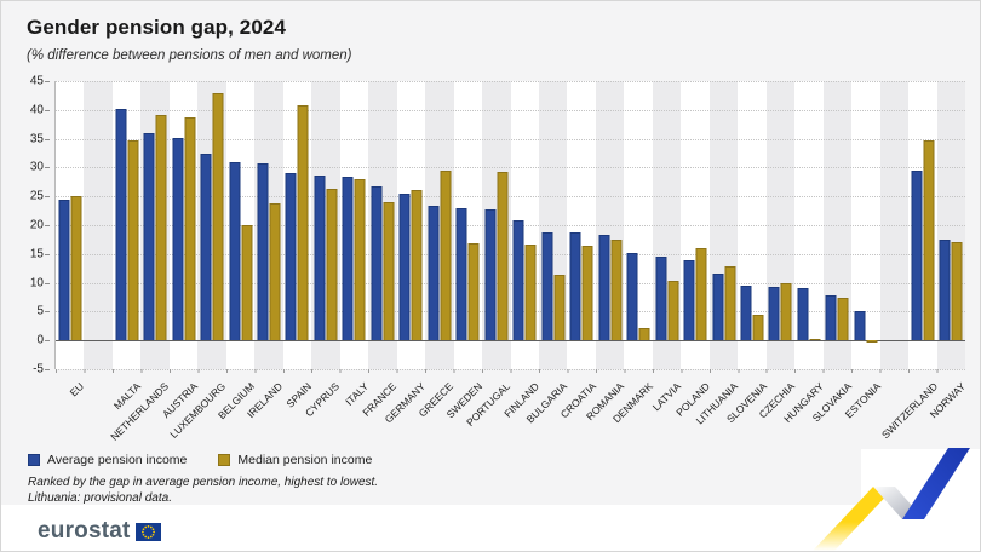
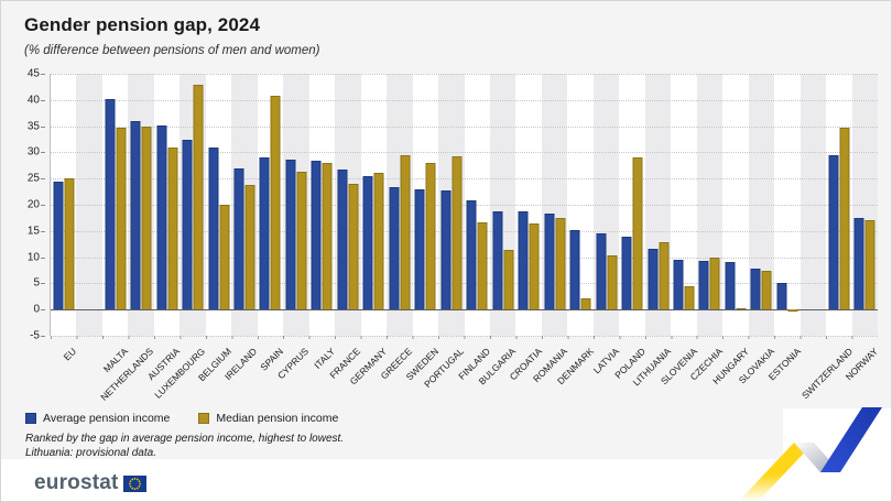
Median pension income/NETHERLANDS: 39 -> 35
Median pension income/AUSTRIA: 39 -> 31
Average pension income/IRELAND: 31 -> 27
Median pension income/SWEDEN: 17 -> 28
Median pension income/POLAND: 16 -> 29
